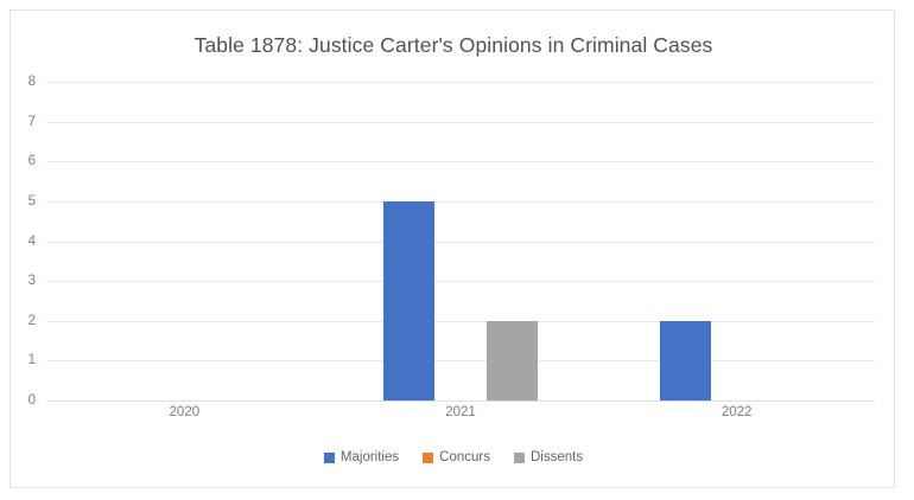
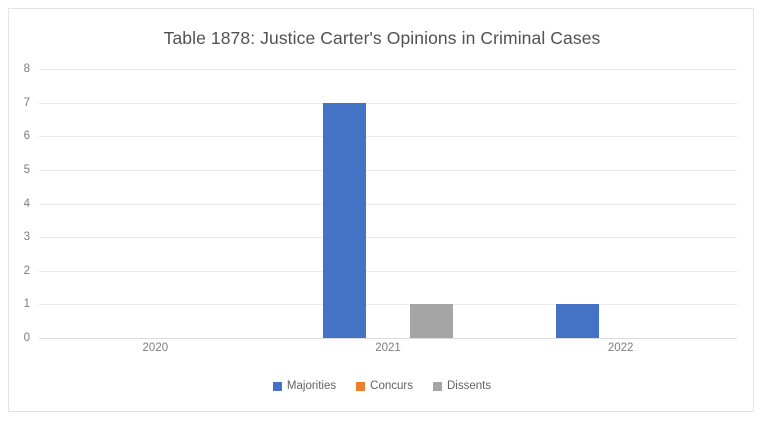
Majorities/2021: 5 -> 7
Dissents/2021: 2 -> 1
Majorities/2022: 2 -> 1
